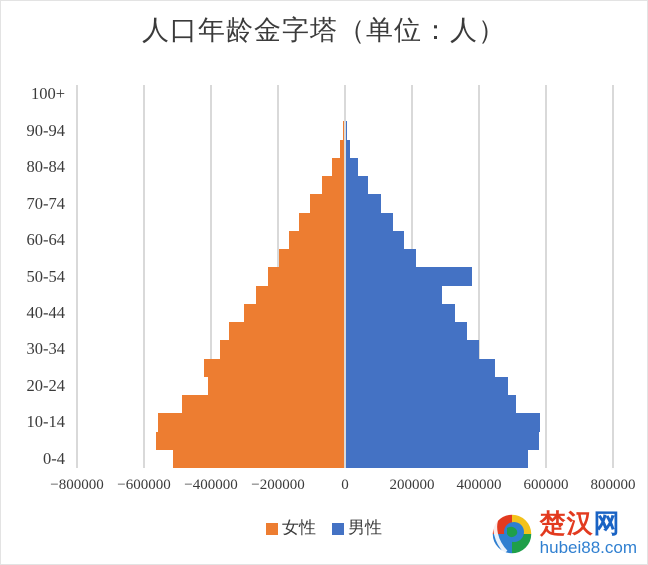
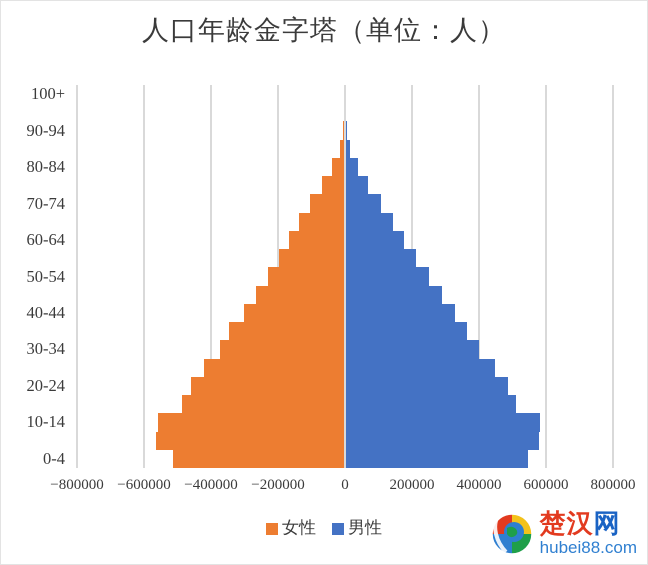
女性/20-24: -410000 -> -460000
男性/50-54: 380000 -> 250000
